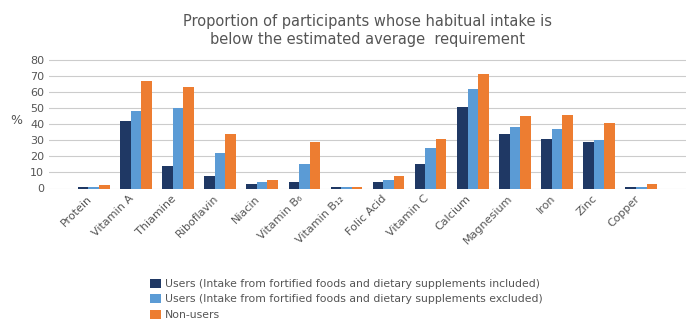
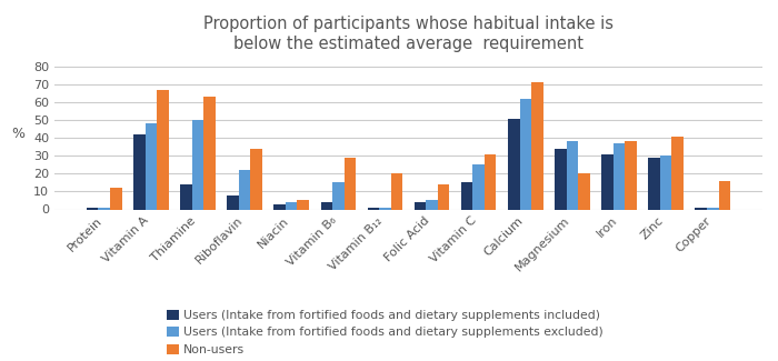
Non-users/Protein: 2 -> 12
Non-users/Vitamin B₁₂: 1 -> 20
Non-users/Folic Acid: 8 -> 14
Non-users/Magnesium: 45 -> 20
Non-users/Iron: 46 -> 38
Non-users/Copper: 3 -> 16
